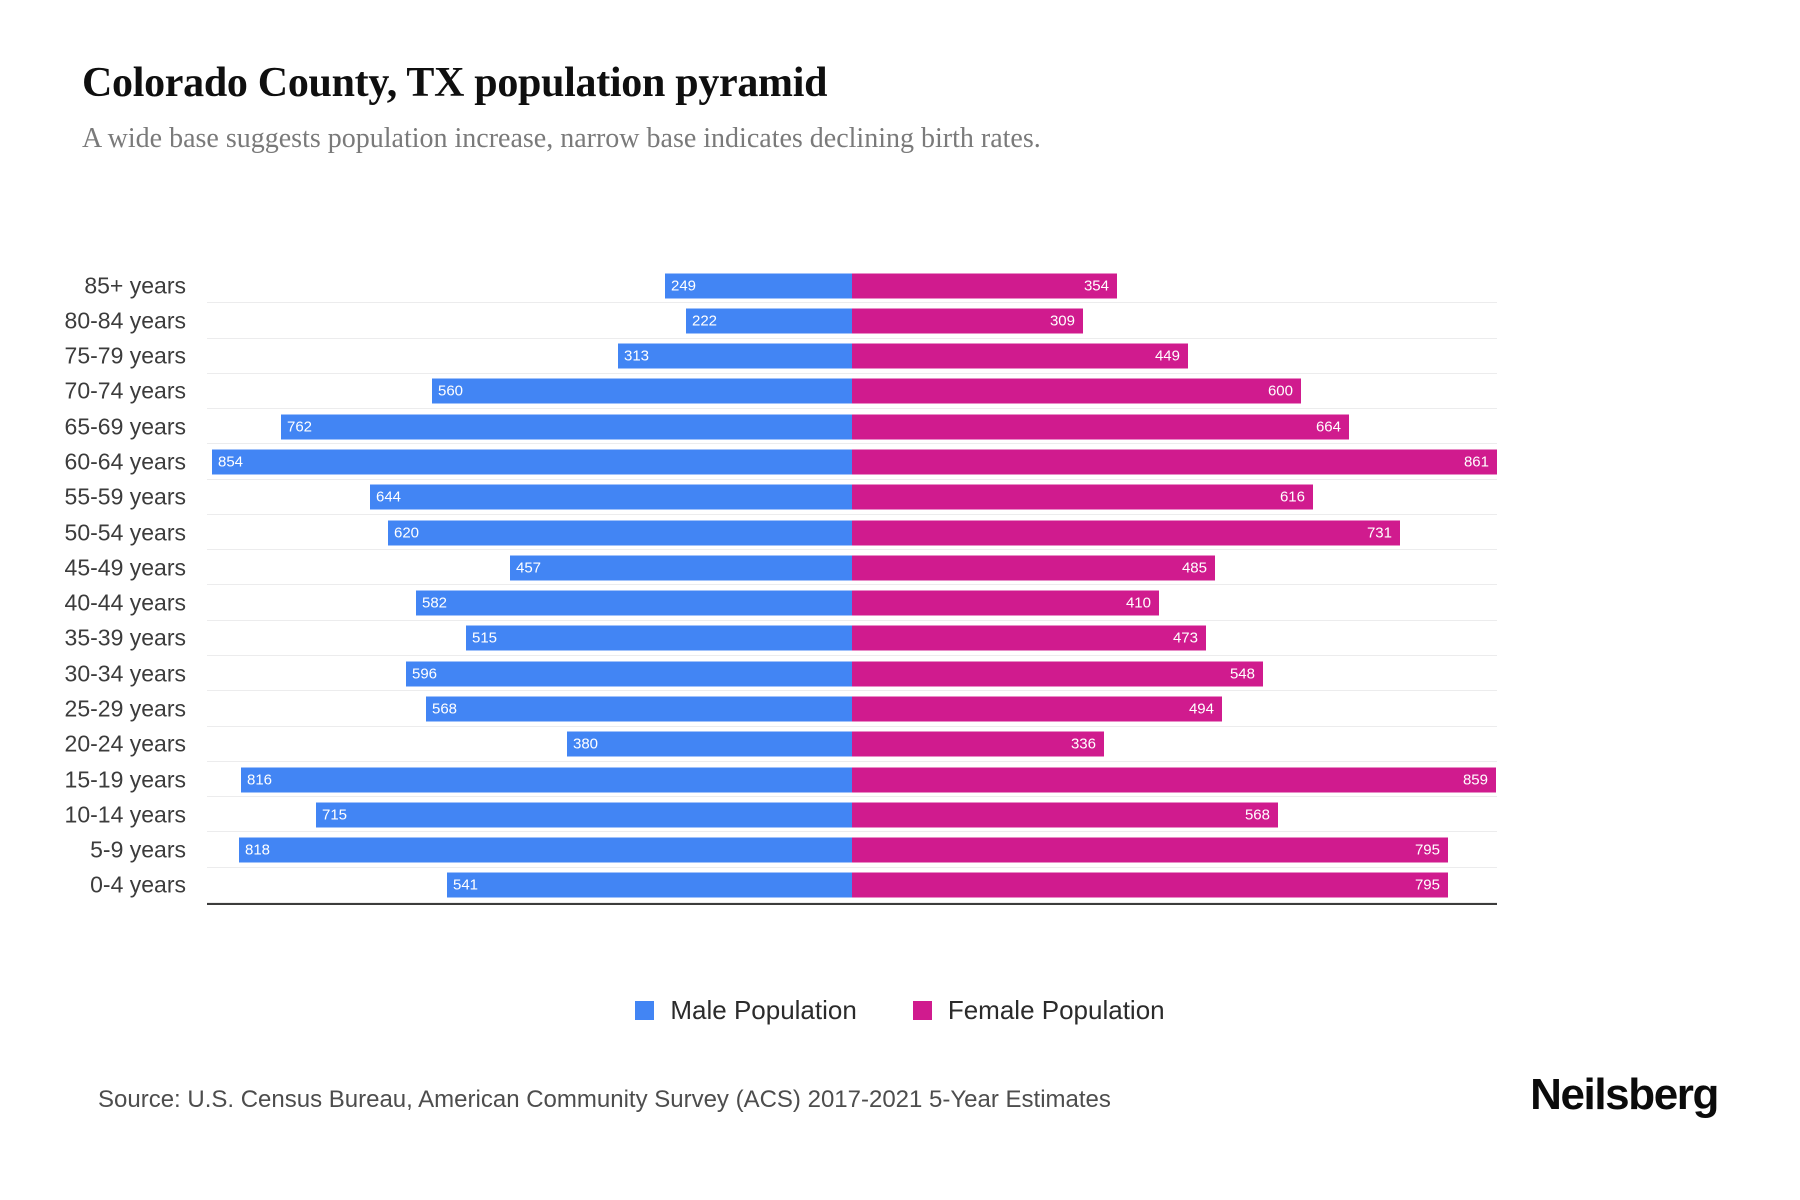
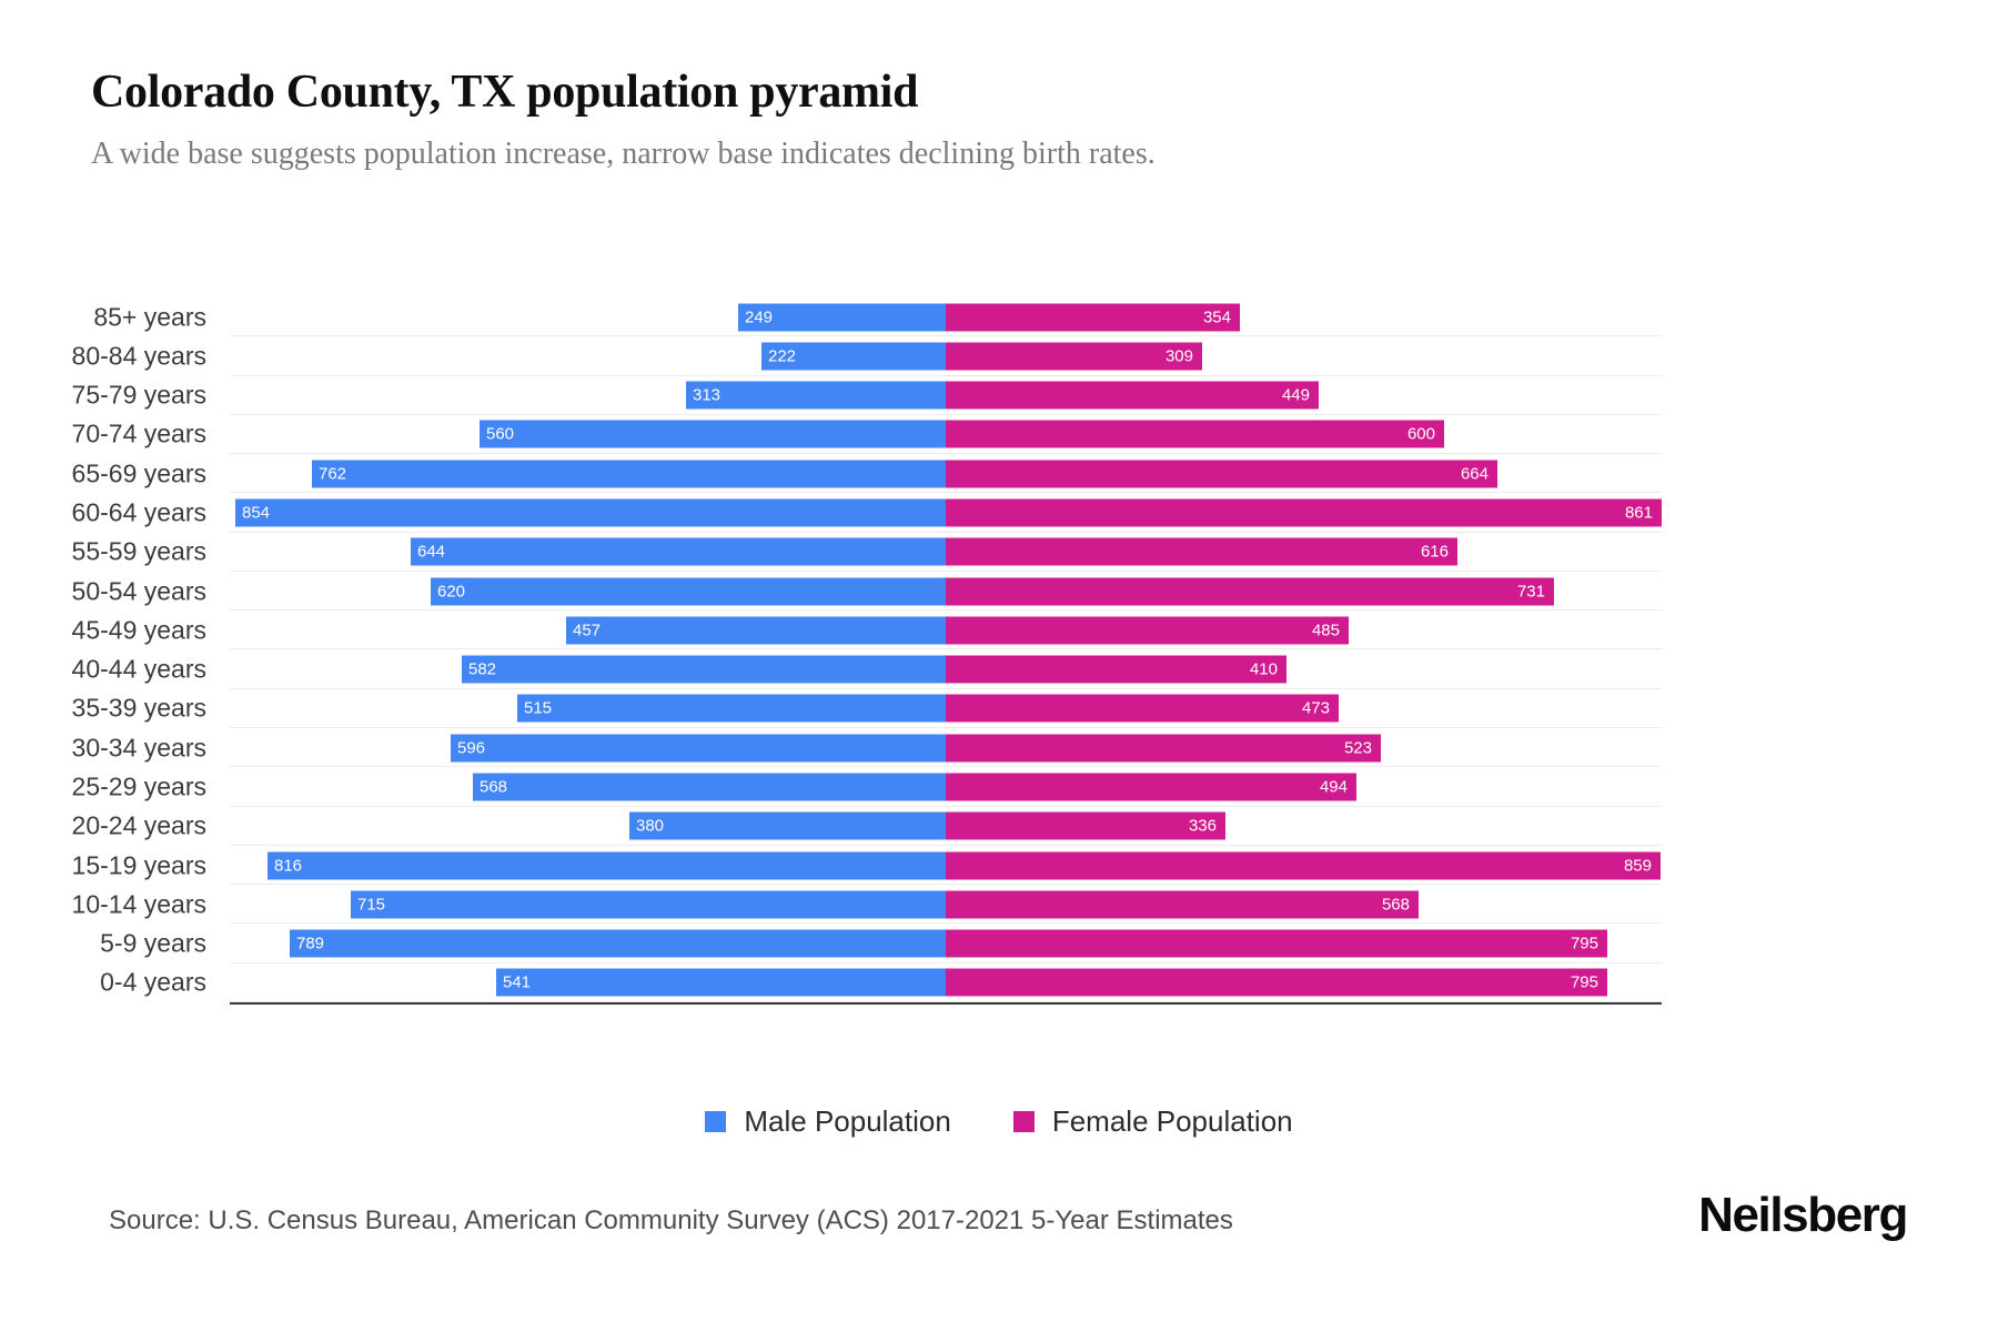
Female Population/30-34 years: 548 -> 523
Male Population/5-9 years: 818 -> 789
